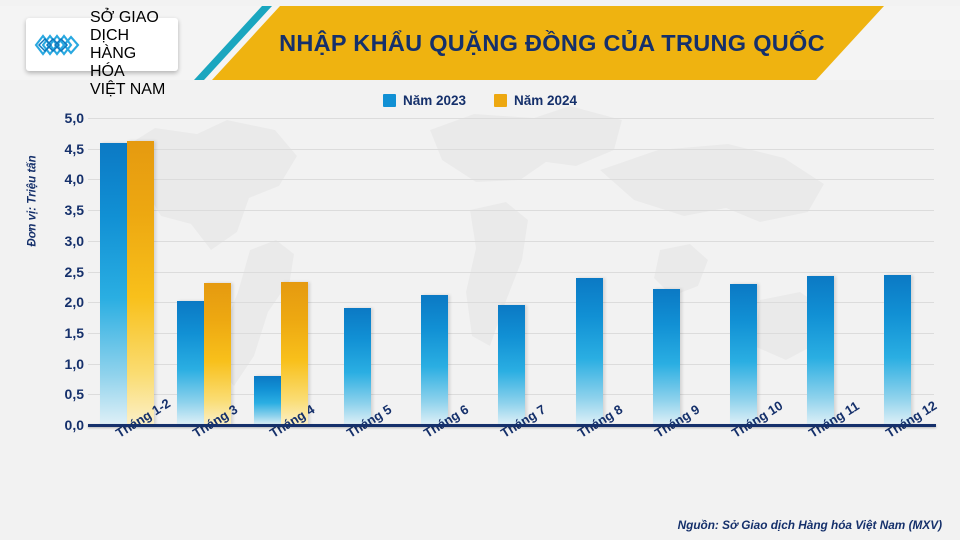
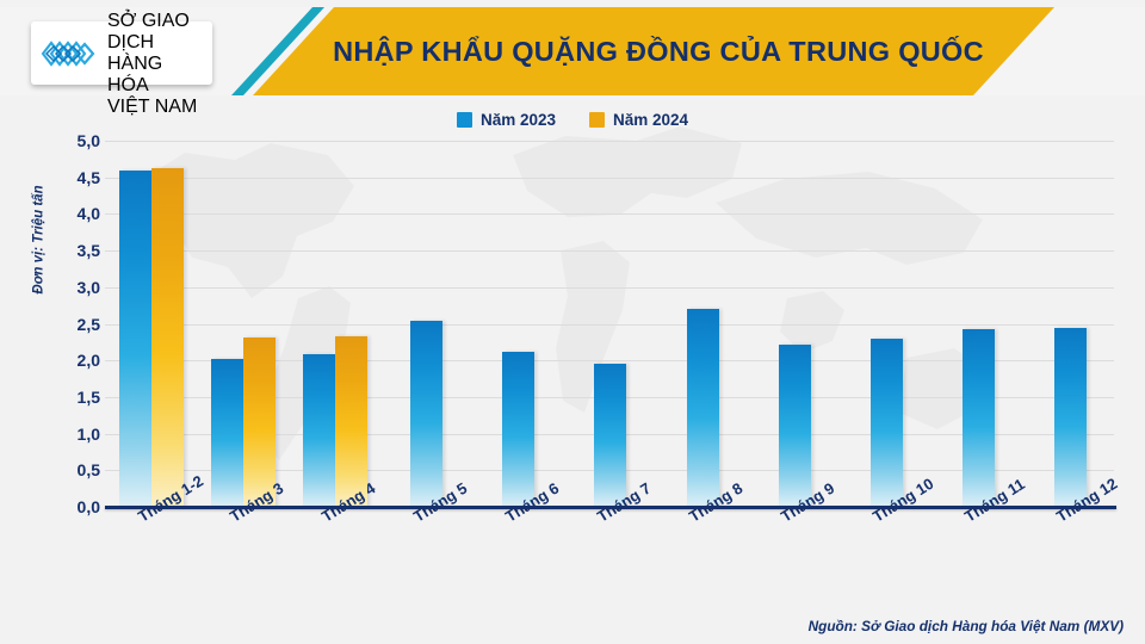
Năm 2023/Tháng 4: 0,8 -> 2,1
Năm 2023/Tháng 5: 1,9 -> 2,5
Năm 2023/Tháng 8: 2,4 -> 2,7
